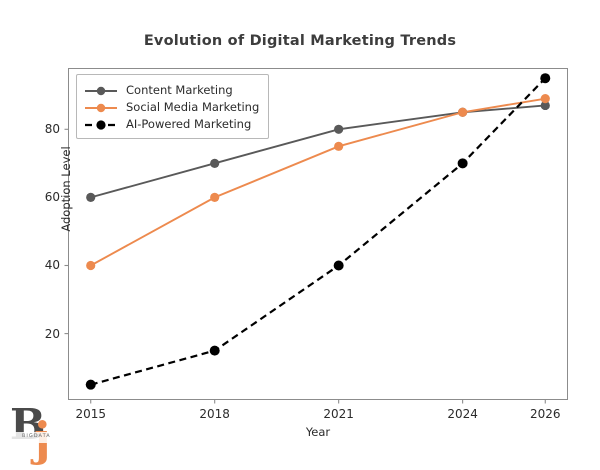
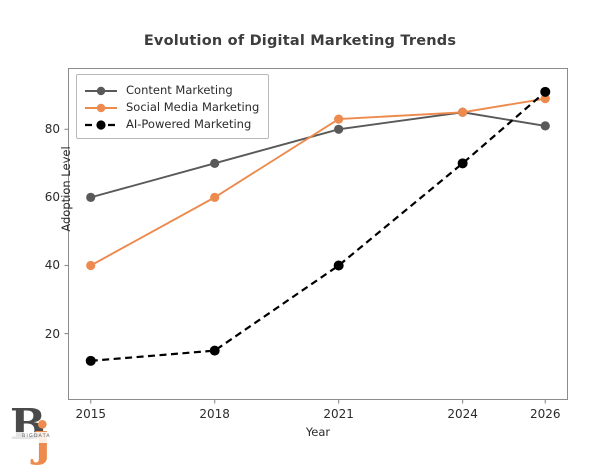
AI-Powered Marketing/2015: 5 -> 12
Social Media Marketing/2021: 75 -> 83
Content Marketing/2026: 87 -> 81
AI-Powered Marketing/2026: 95 -> 91
